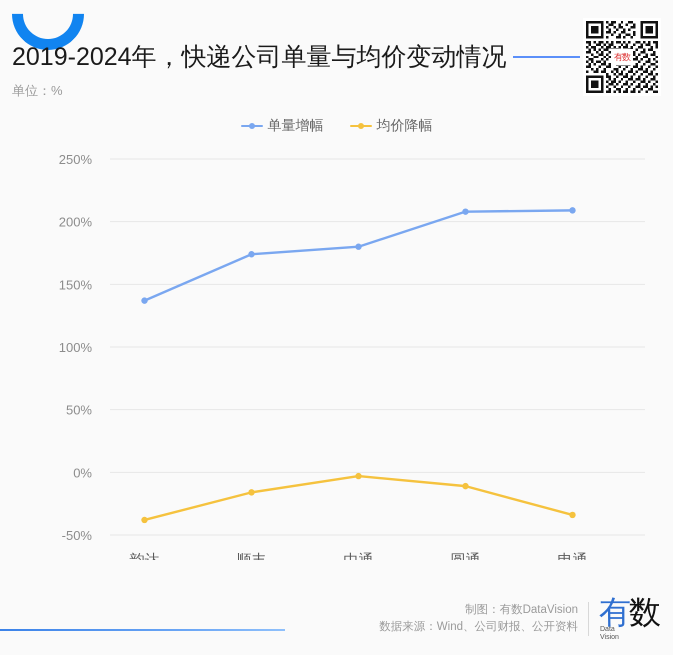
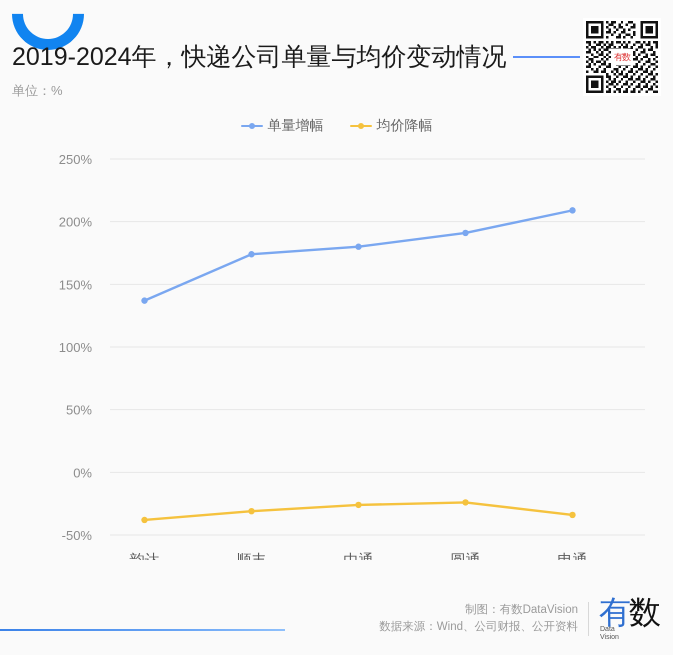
均价降幅/顺丰: -16% -> -31%
均价降幅/中通: -3% -> -26%
单量增幅/圆通: 208% -> 191%
均价降幅/圆通: -11% -> -24%
